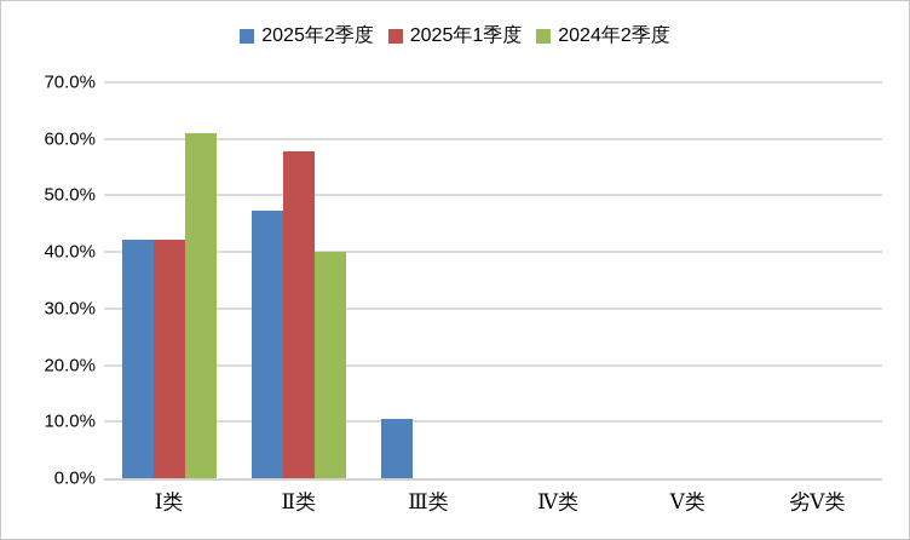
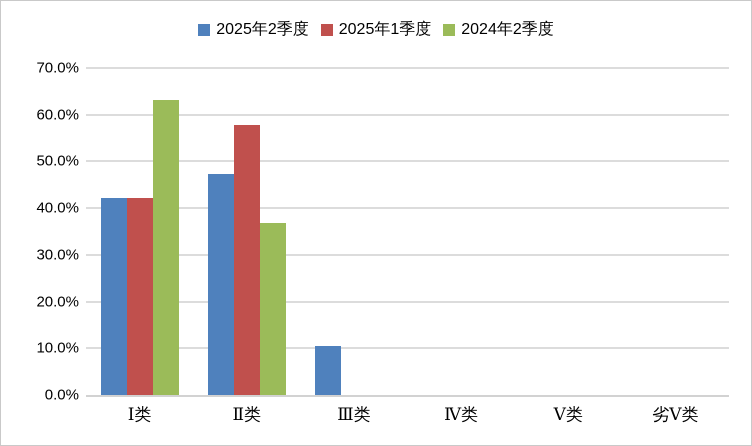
2024年2季度/Ⅰ类: 61% -> 63%
2024年2季度/Ⅱ类: 40% -> 37%
